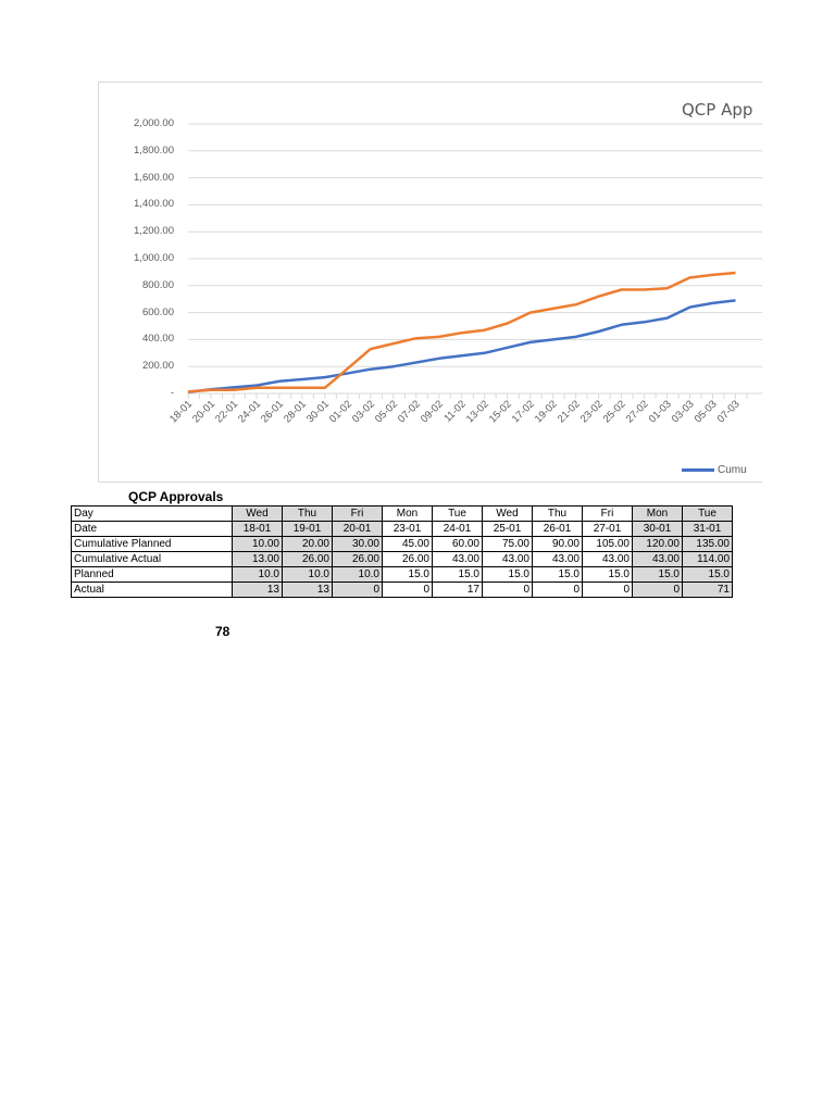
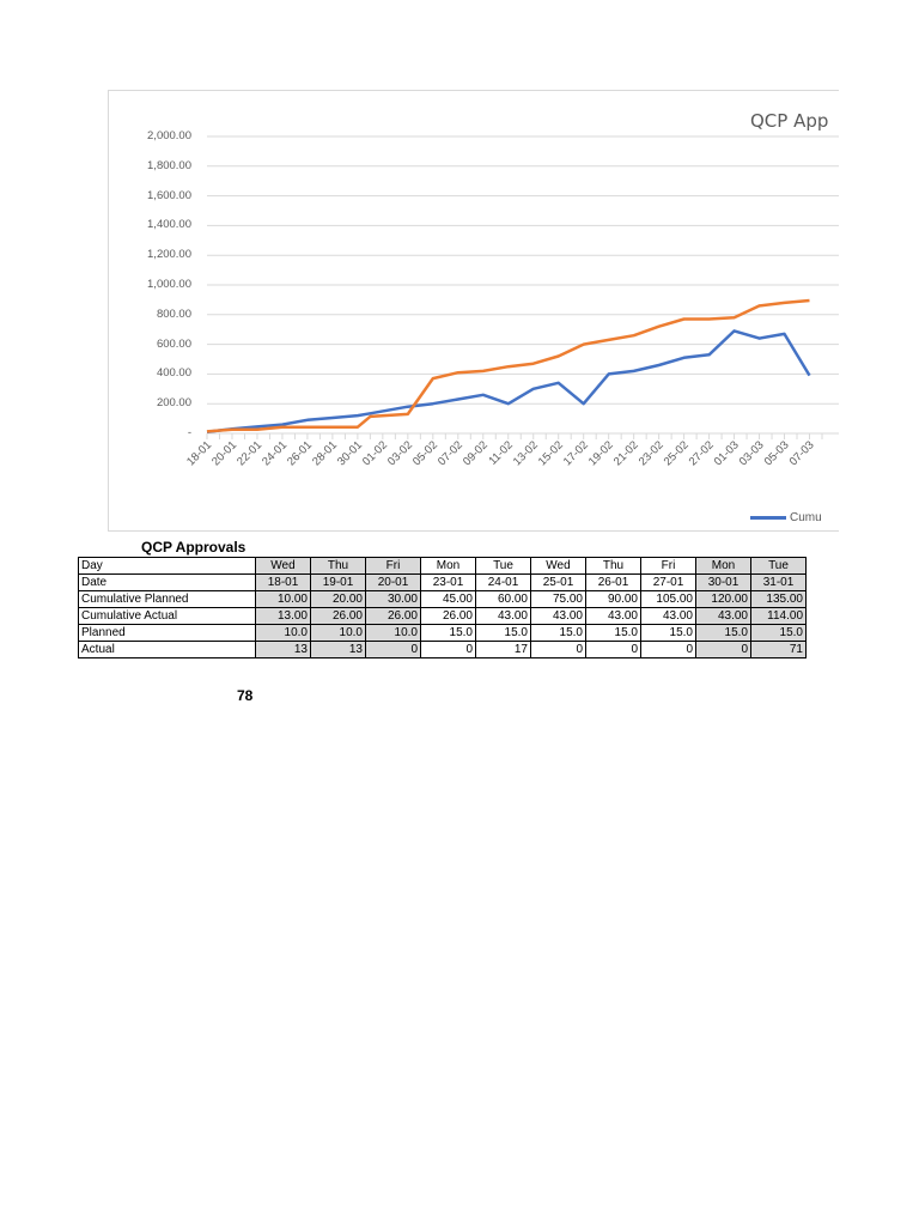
Cumulative Actual/03-02: 330 -> 130
Cumulative Planned/11-02: 280 -> 200
Cumulative Planned/17-02: 380 -> 200
Cumulative Planned/01-03: 560 -> 690
Cumulative Planned/07-03: 690 -> 390
